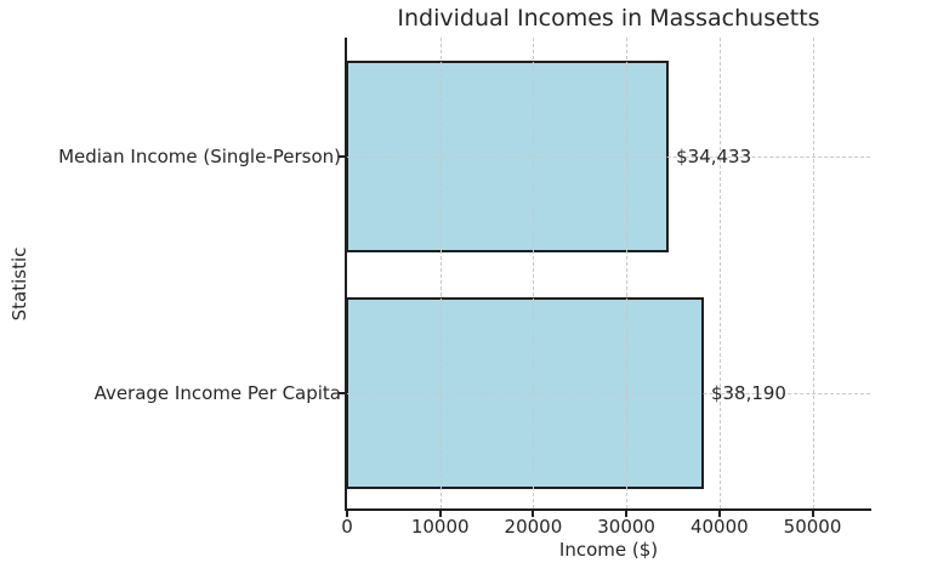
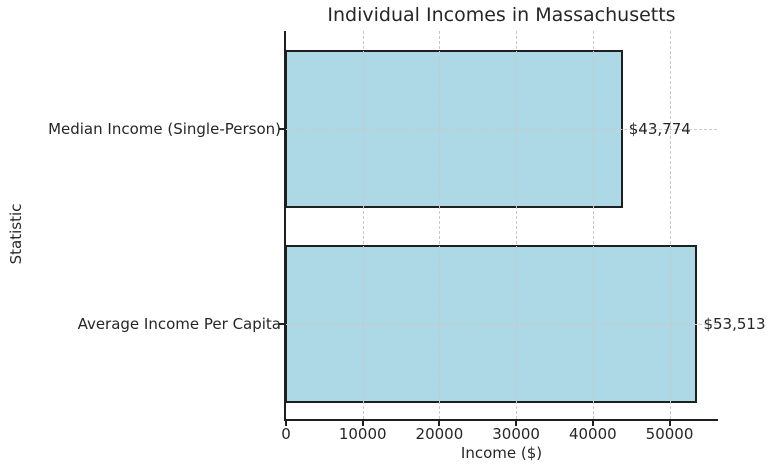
Median Income (Single-Person): $34,433 -> $43,774
Average Income Per Capita: $38,190 -> $53,513
